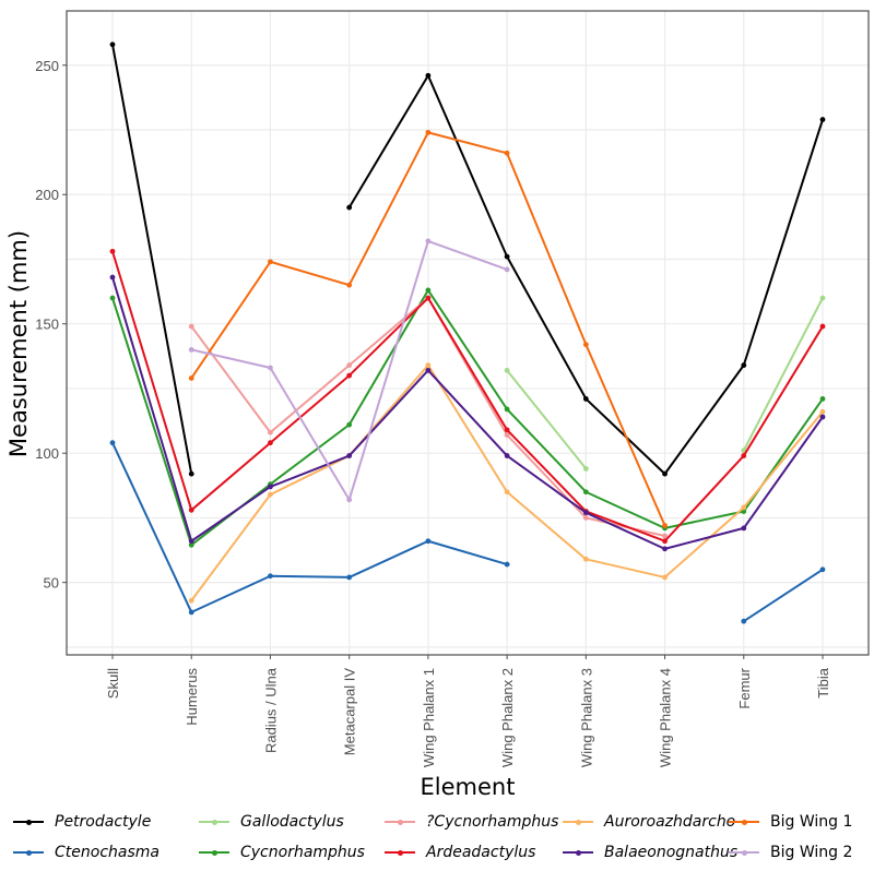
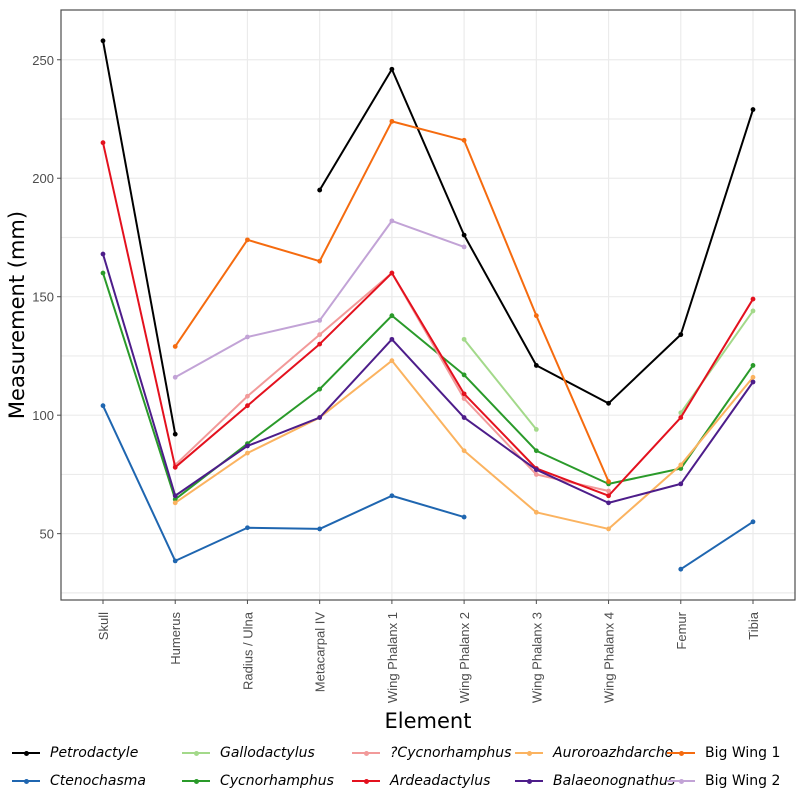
Ardeadactylus/Skull: 178 -> 215
?Cycnorhamphus/Humerus: 149 -> 79
Auroroazhdarcho/Humerus: 43 -> 63
Big Wing 2/Humerus: 140 -> 116
Big Wing 2/Metacarpal IV: 82 -> 140
Cycnorhamphus/Wing Phalanx 1: 163 -> 142
Auroroazhdarcho/Wing Phalanx 1: 134 -> 123
Petrodactyle/Wing Phalanx 4: 92 -> 105
Gallodactylus/Tibia: 160 -> 144
